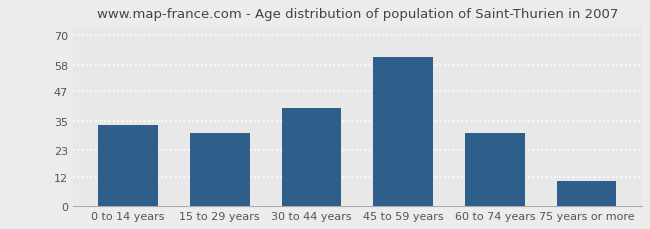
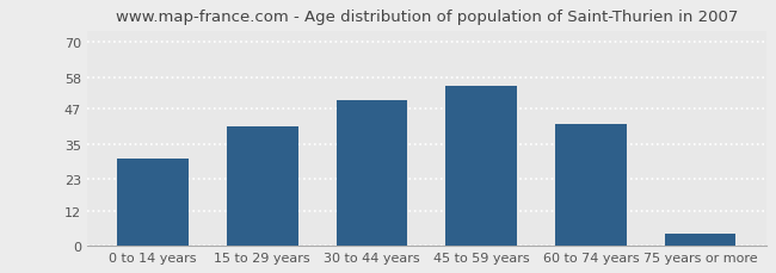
0 to 14 years: 33 -> 30
15 to 29 years: 30 -> 41
30 to 44 years: 40 -> 50
45 to 59 years: 61 -> 55
60 to 74 years: 30 -> 42
75 years or more: 10 -> 4
